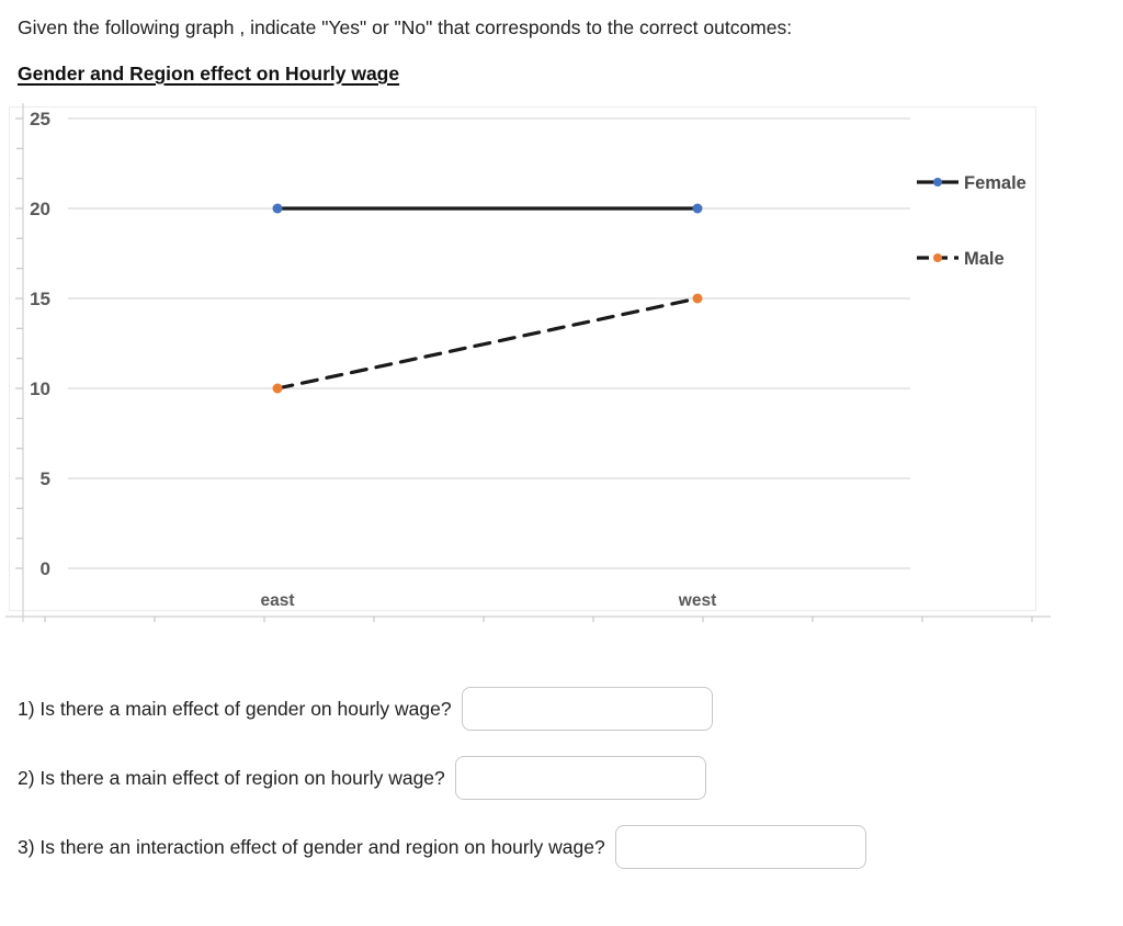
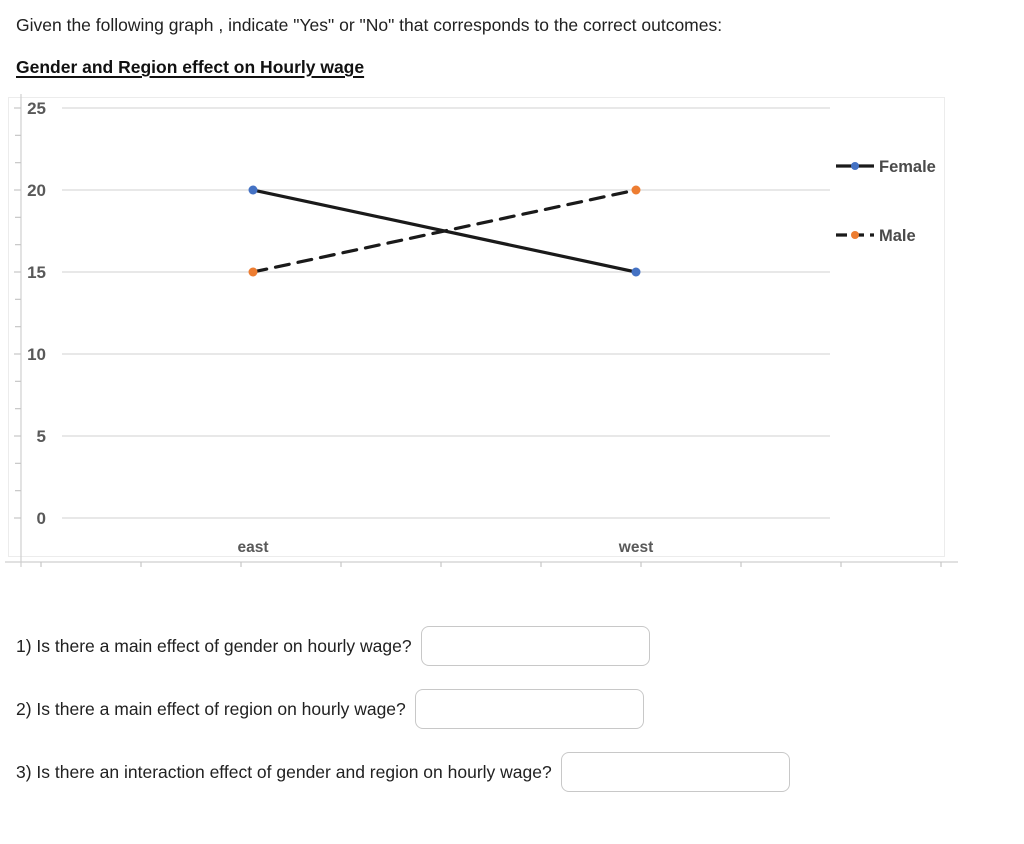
Male/east: 10 -> 15
Female/west: 20 -> 15
Male/west: 15 -> 20
